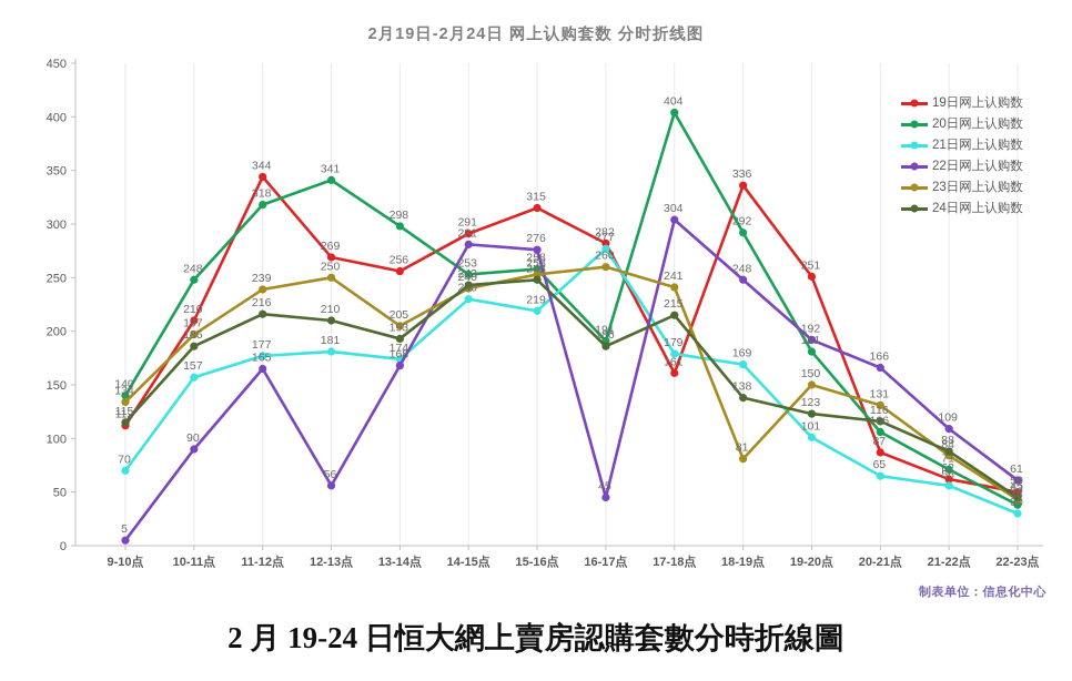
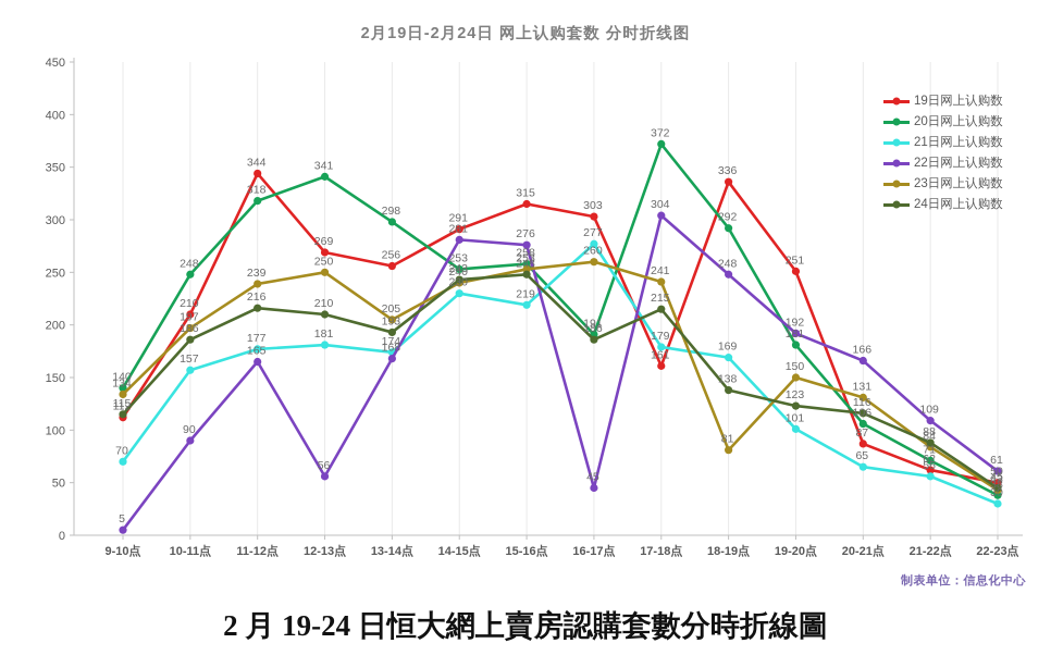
19日网上认购数/16-17点: 282 -> 303
20日网上认购数/17-18点: 404 -> 372
